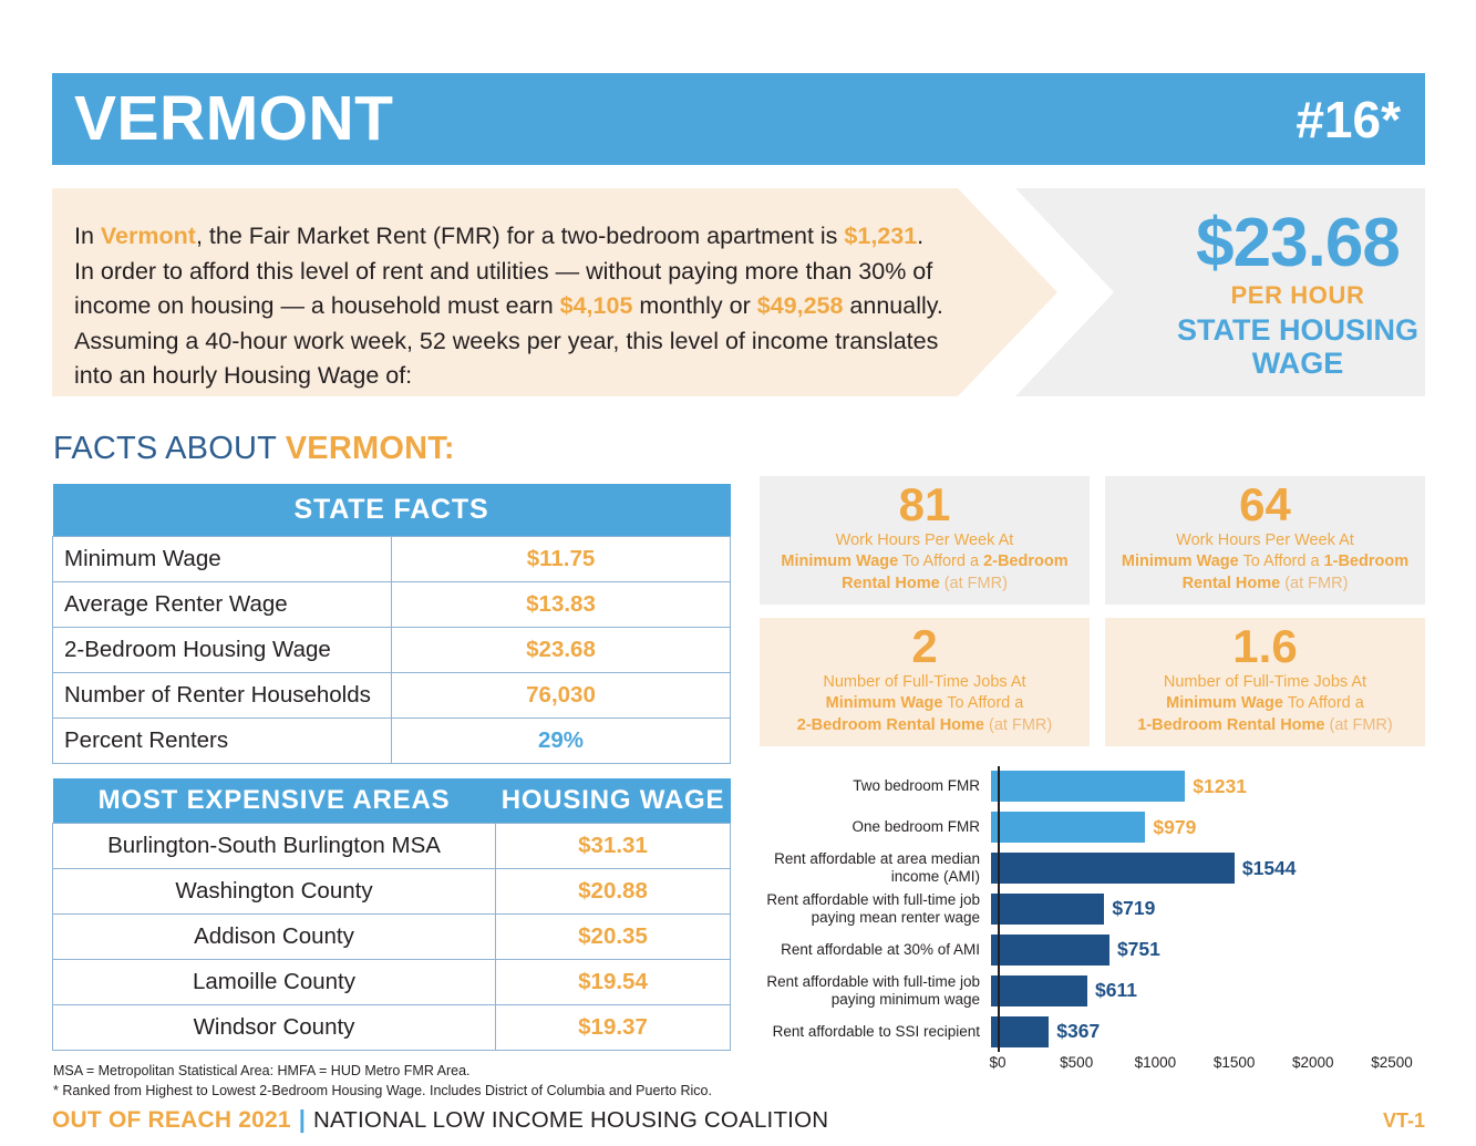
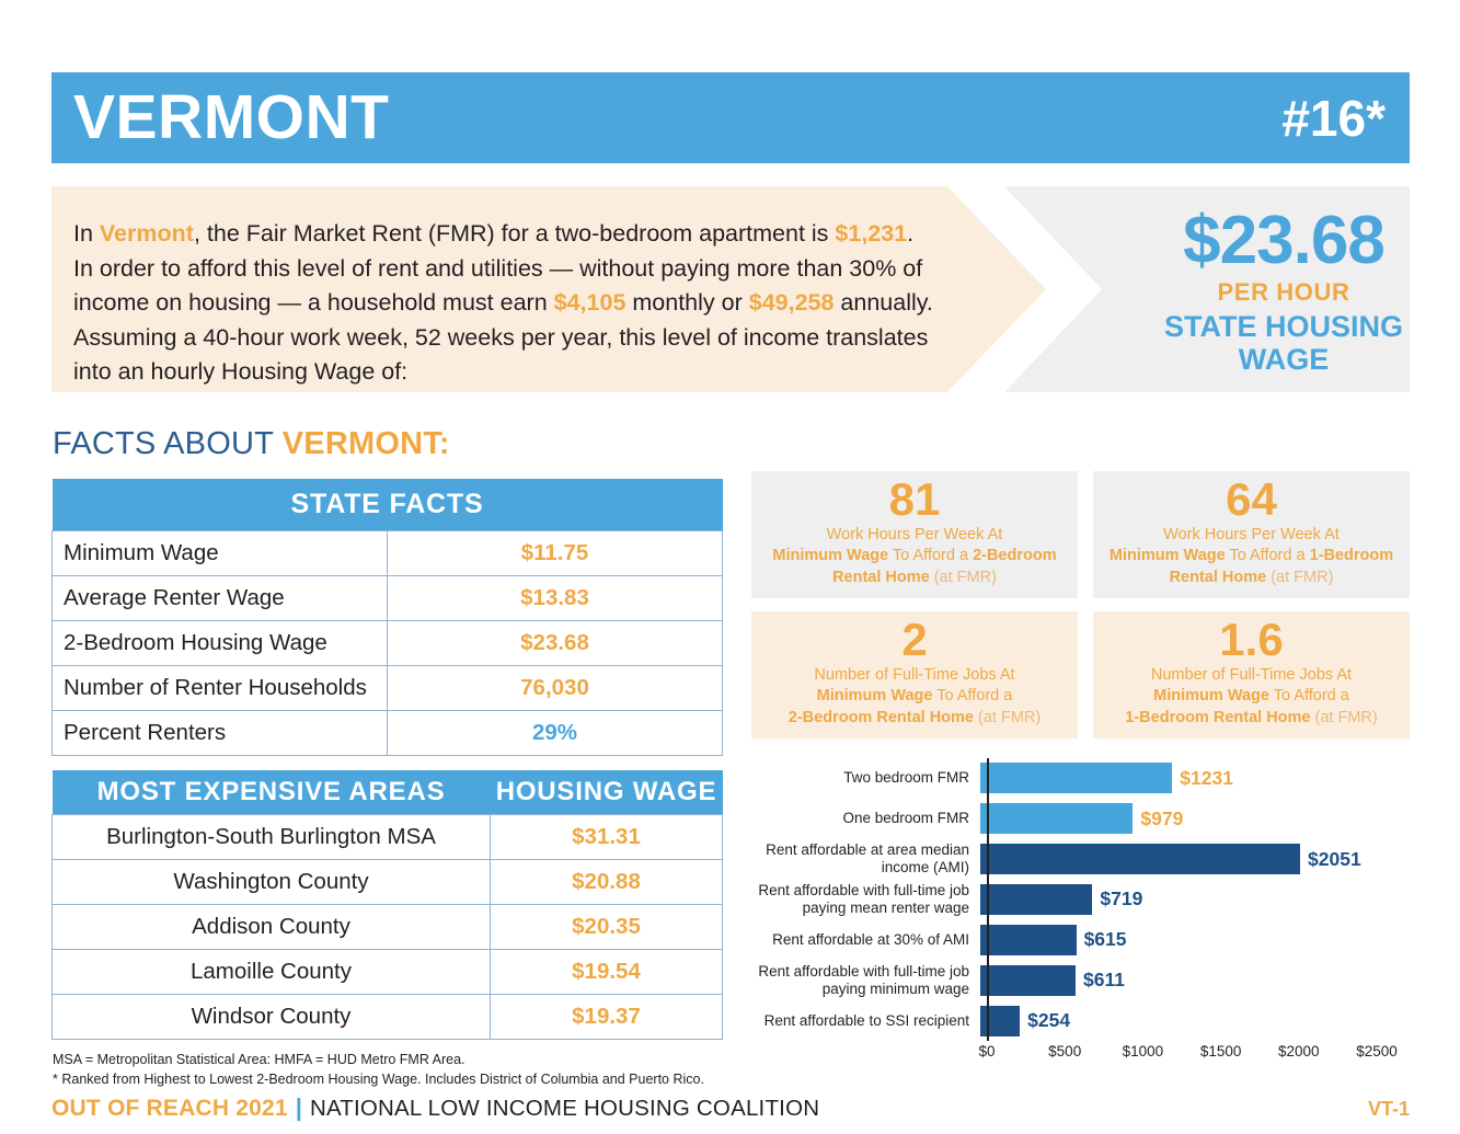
Rent affordable at area median income (AMI): $1544 -> $2051
Rent affordable at 30% of AMI: $751 -> $615
Rent affordable to SSI recipient: $367 -> $254
